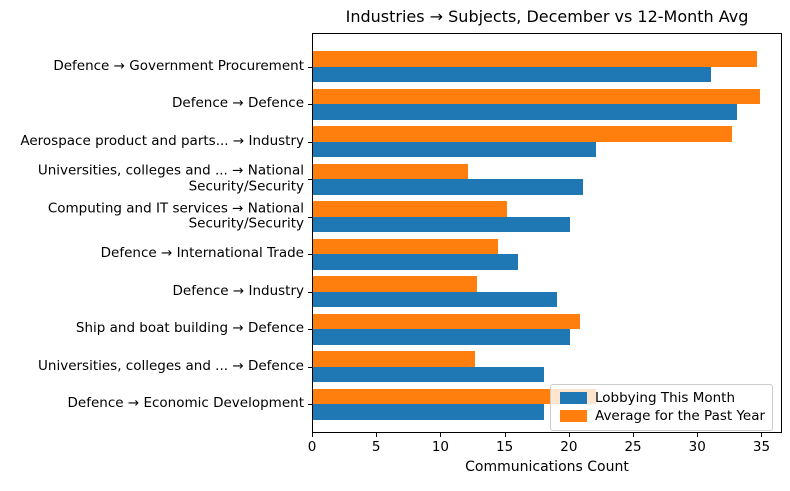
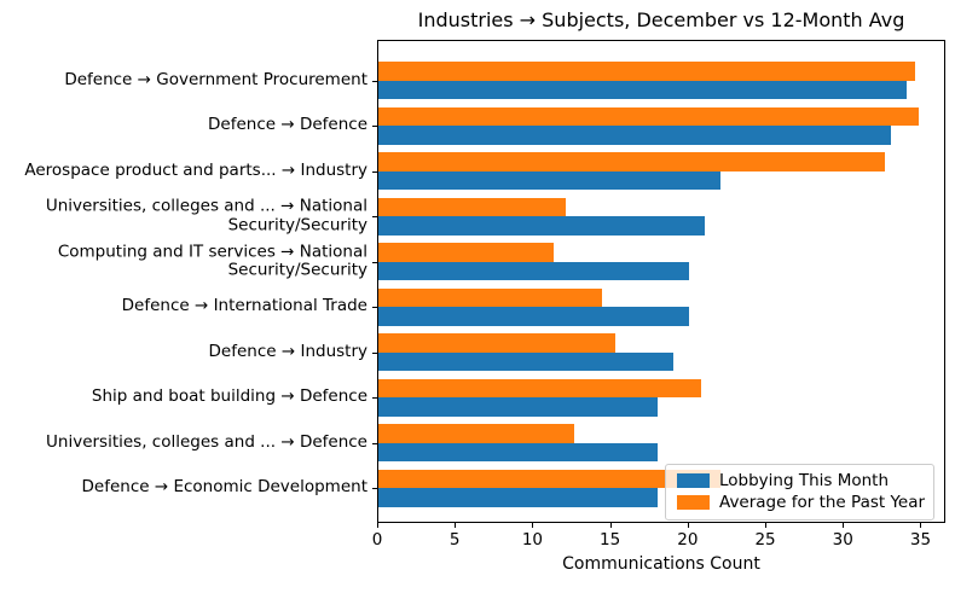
Lobbying This Month/Defence → Government Procurement: 31 -> 34
Average for the Past Year/Computing and IT services → National Security/Security: 15.1 -> 11.3
Lobbying This Month/Defence → International Trade: 16 -> 20
Average for the Past Year/Defence → Industry: 12.8 -> 15.3
Lobbying This Month/Ship and boat building → Defence: 20 -> 18
